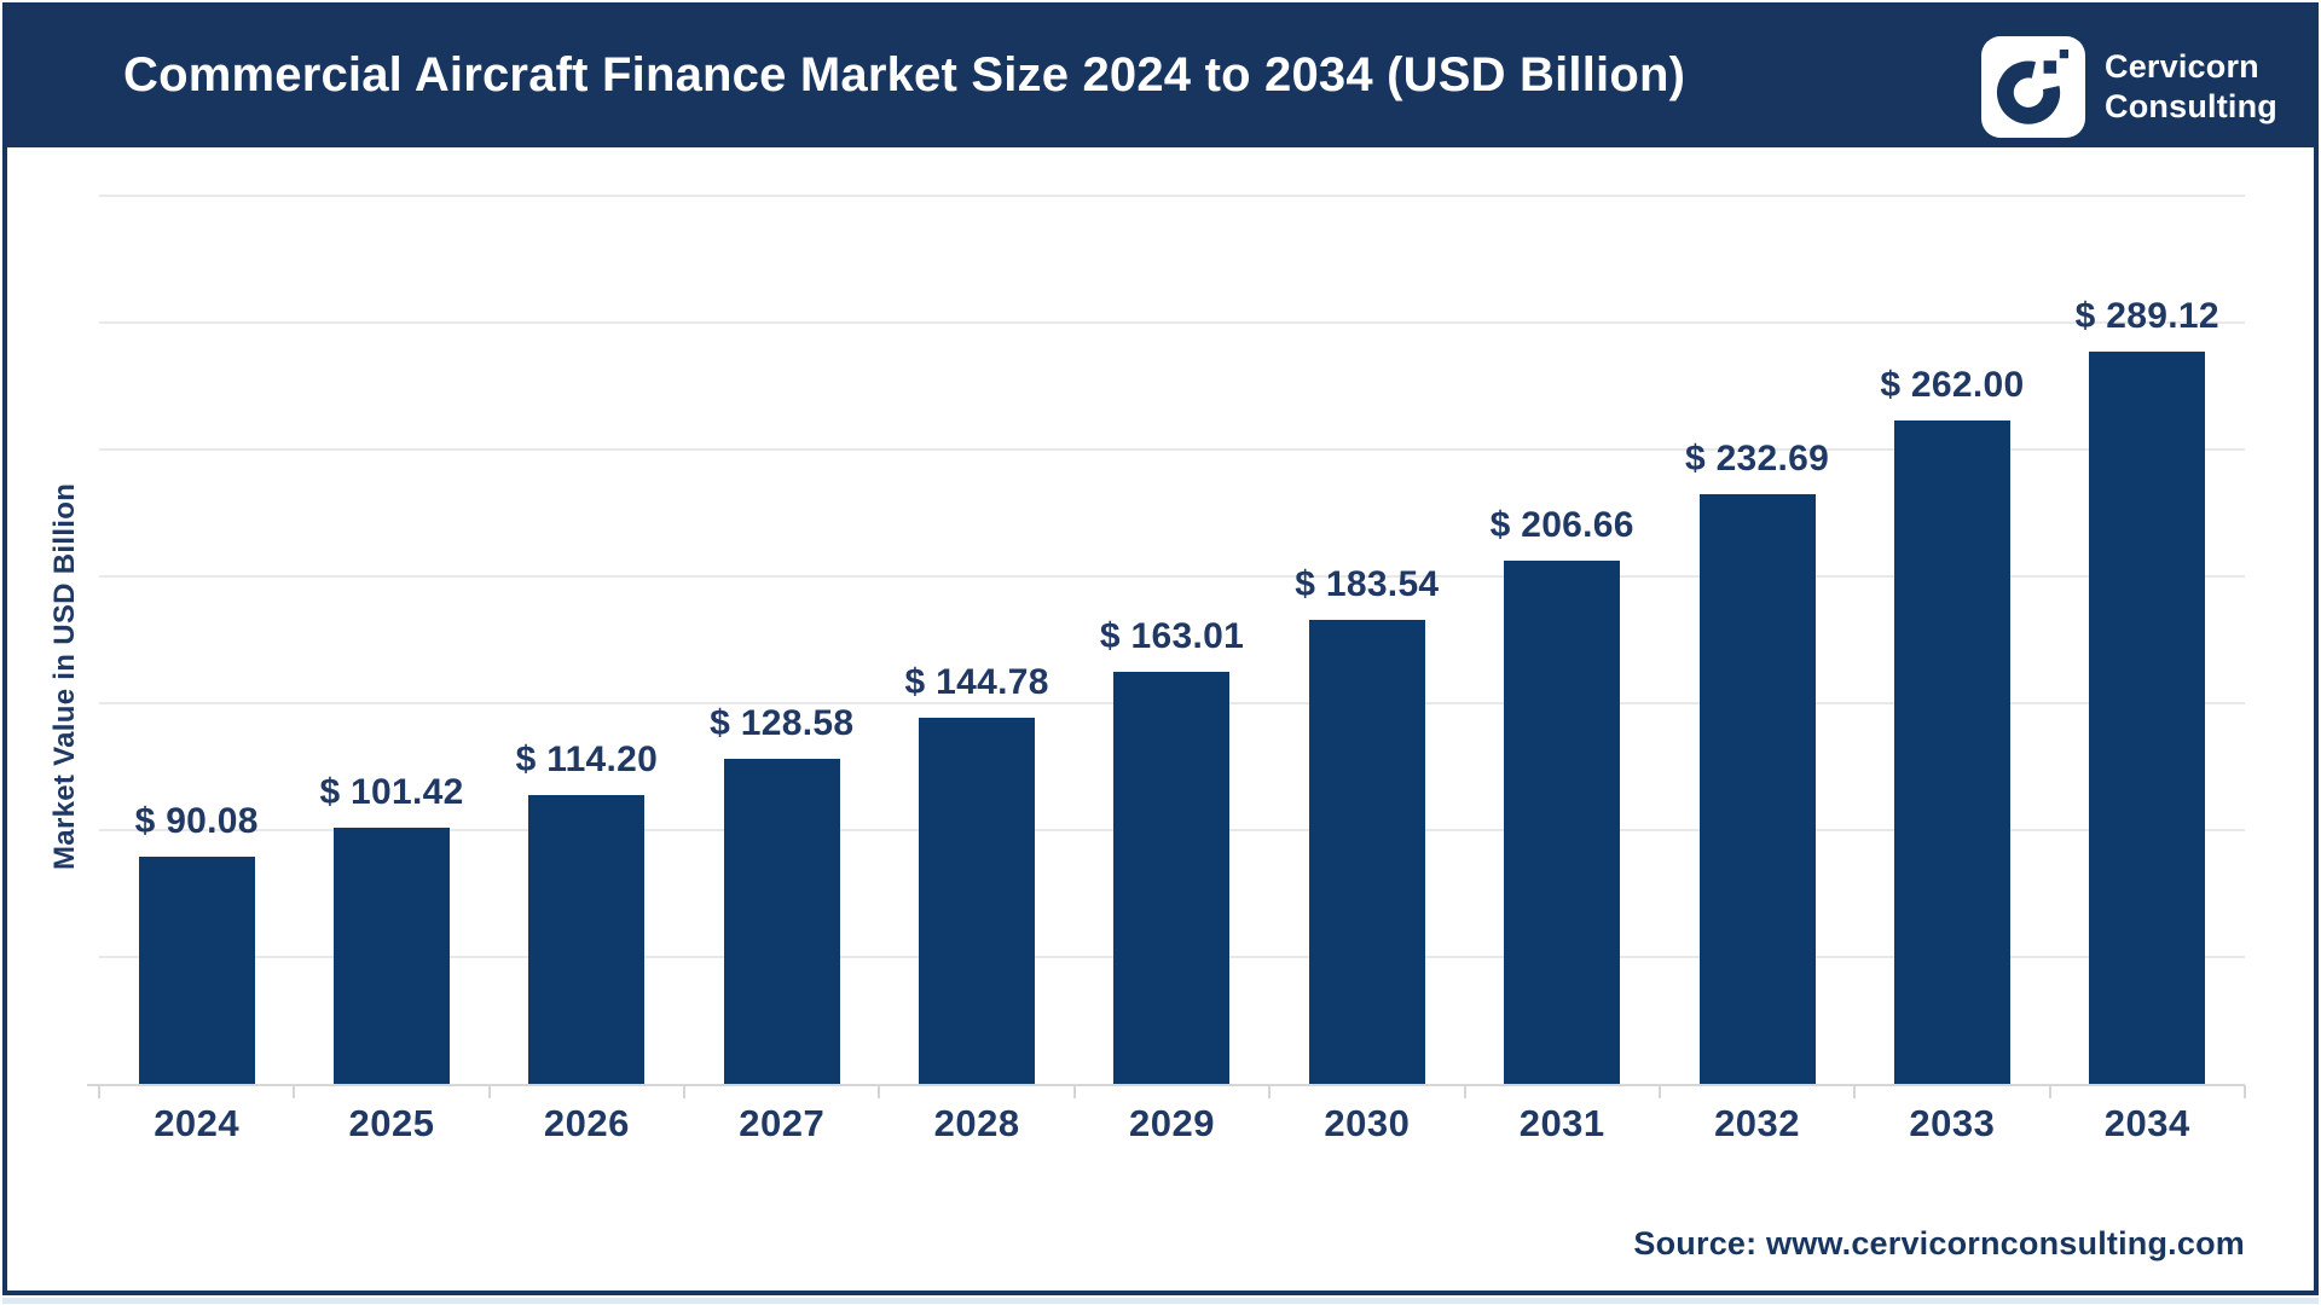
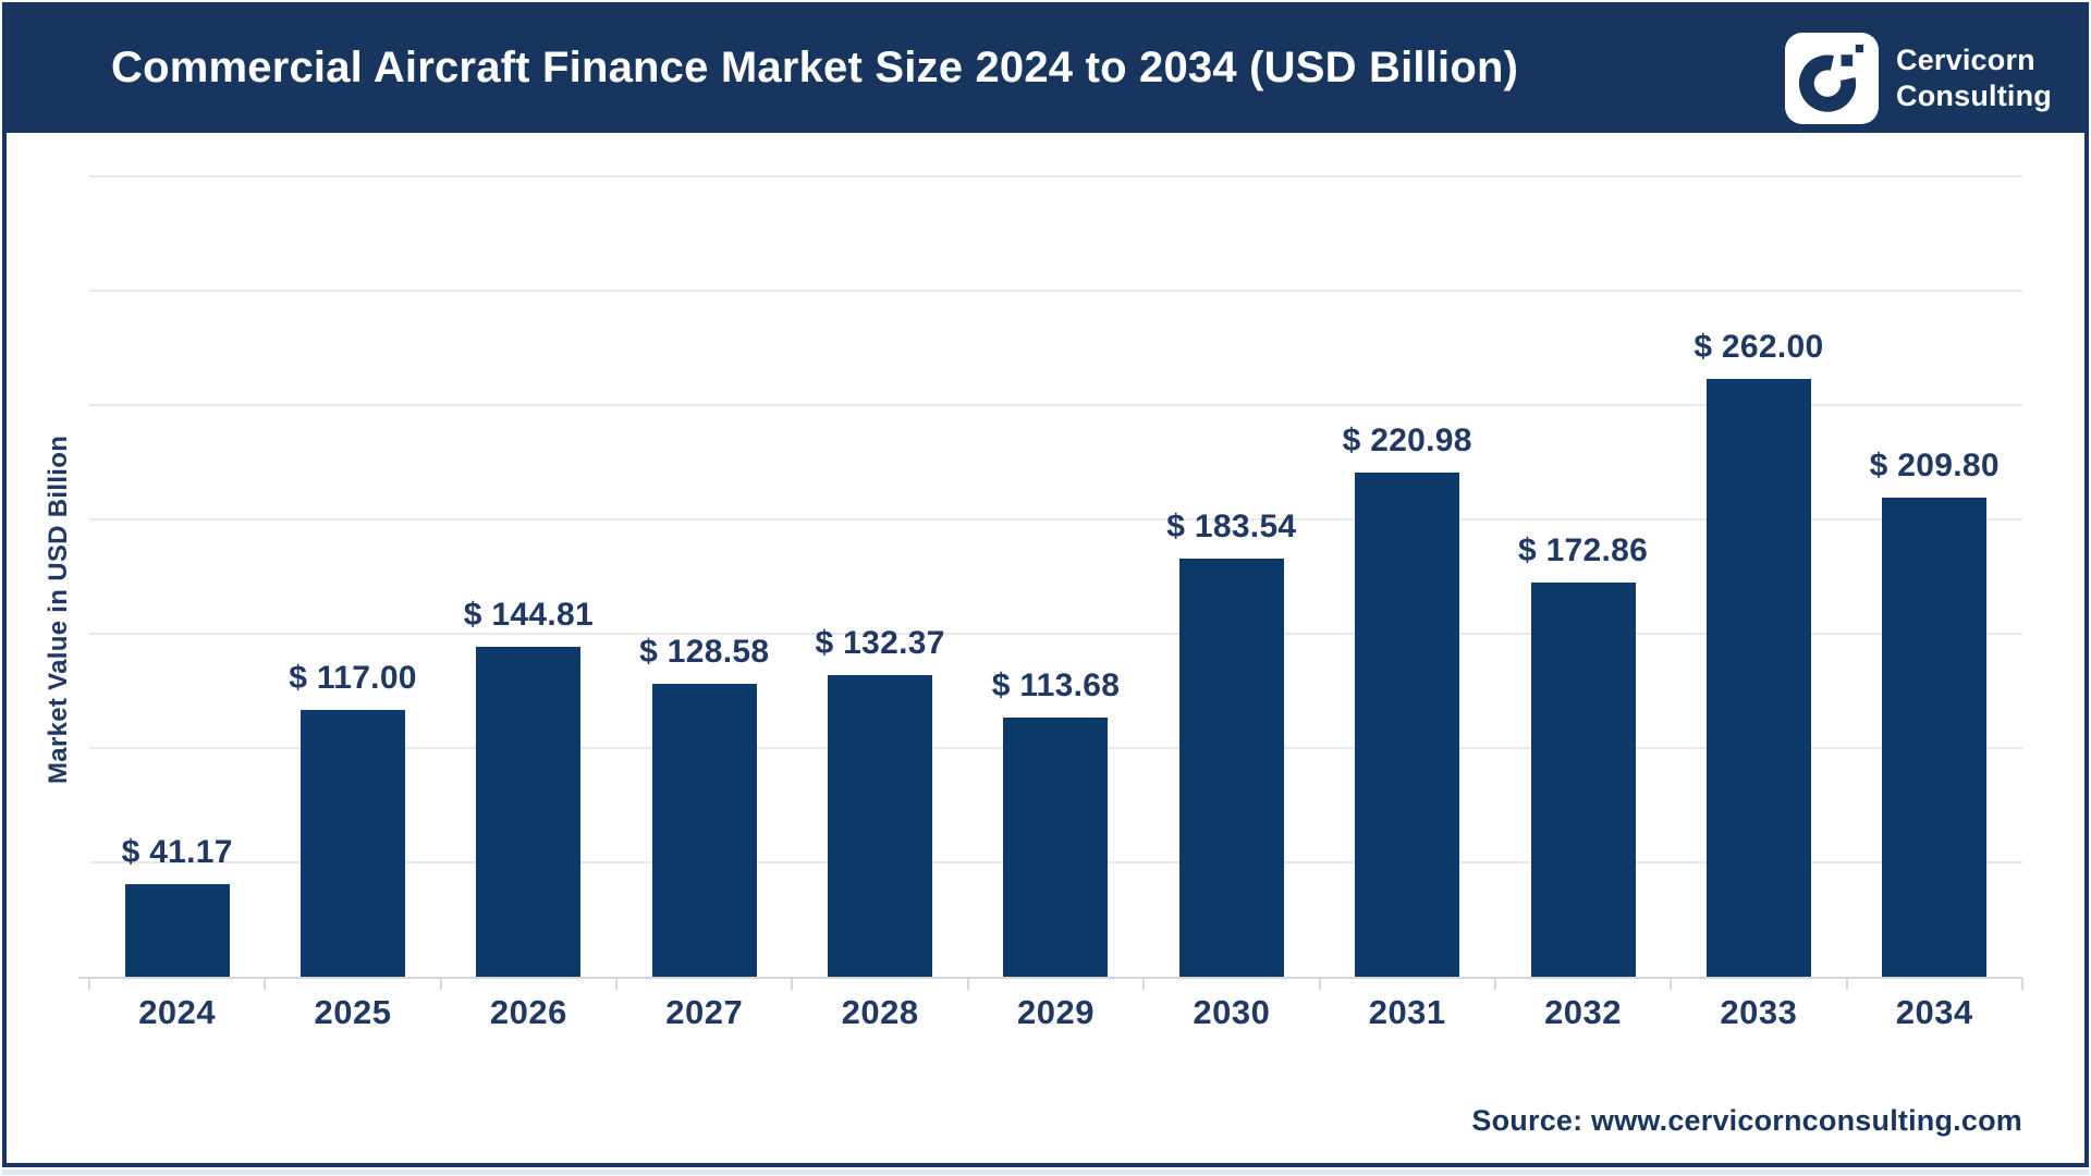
2024: 90.08 -> 41.17
2025: 101.42 -> 117.00
2026: 114.20 -> 144.81
2028: 144.78 -> 132.37
2029: 163.01 -> 113.68
2031: 206.66 -> 220.98
2032: 232.69 -> 172.86
2034: 289.12 -> 209.80
